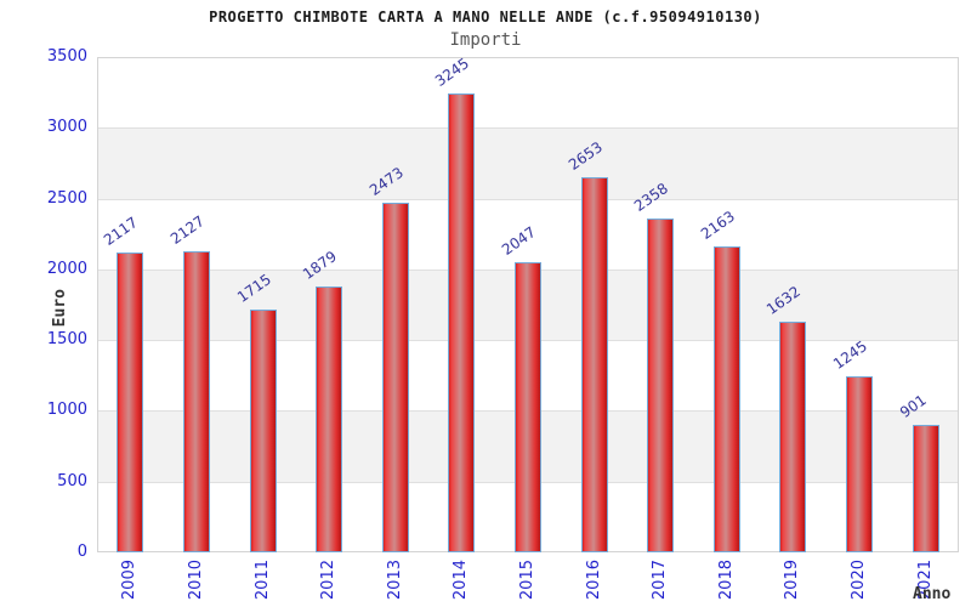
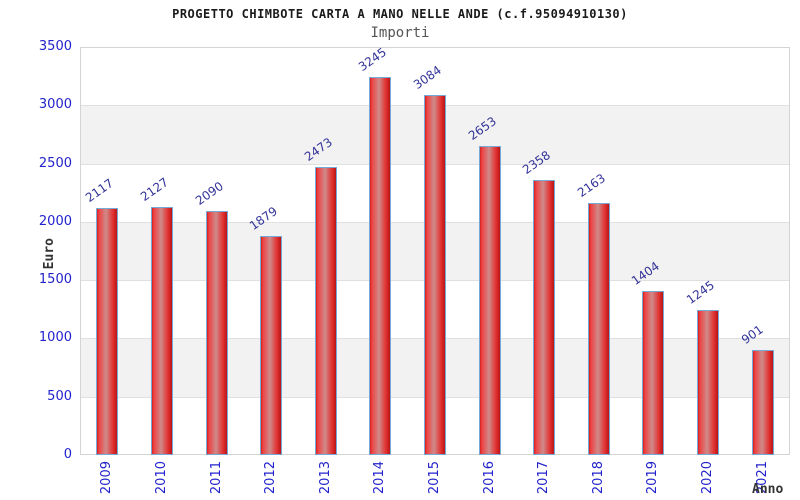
2011: 1715 -> 2090
2015: 2047 -> 3084
2019: 1632 -> 1404
